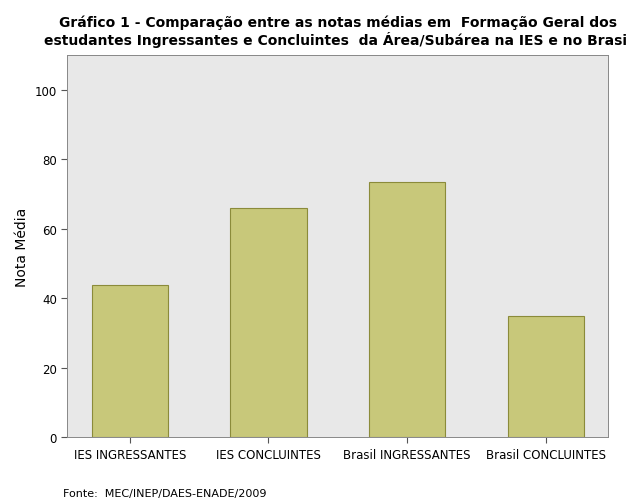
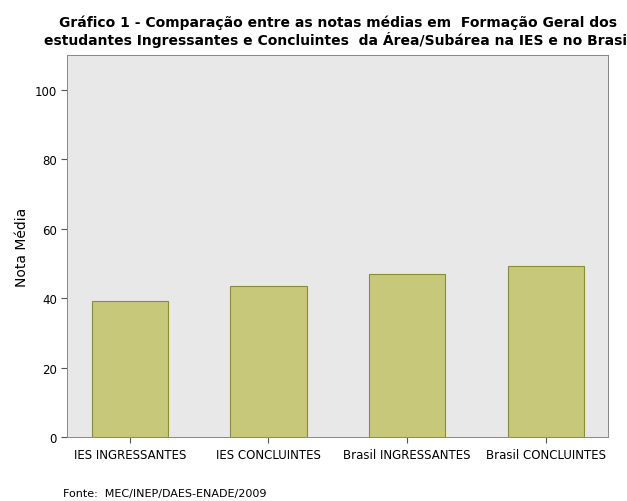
IES INGRESSANTES: 44.0 -> 39.2
IES CONCLUINTES: 66.0 -> 43.7
Brasil INGRESSANTES: 73.5 -> 46.9
Brasil CONCLUINTES: 35.0 -> 49.3
